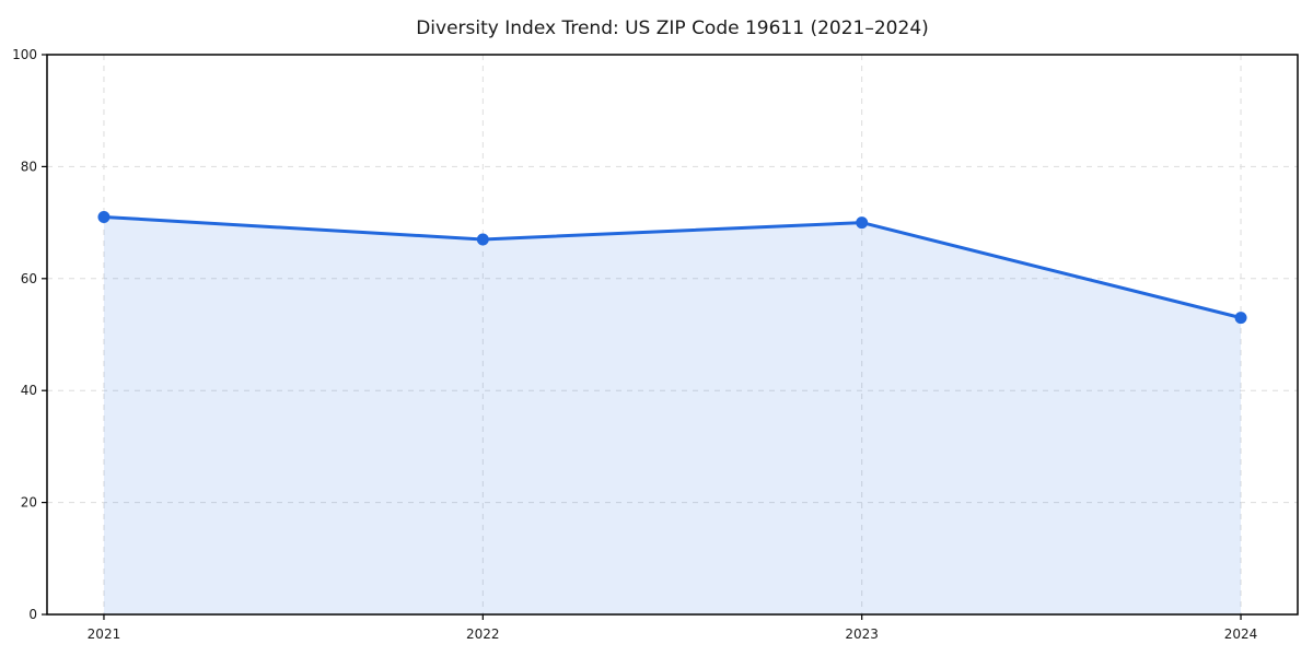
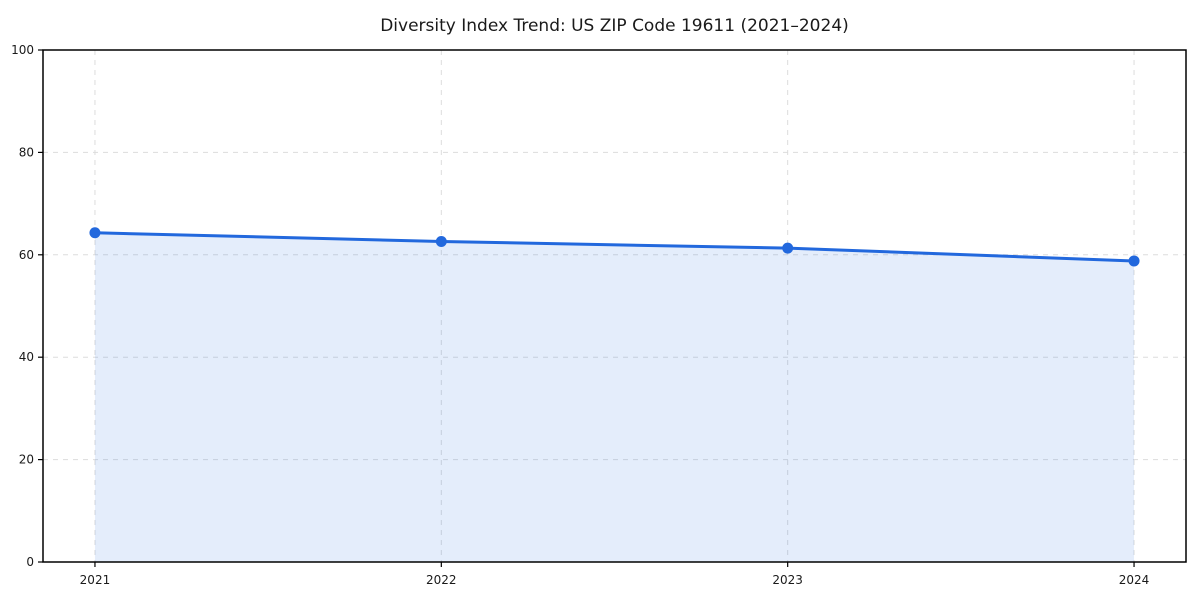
2021: 71 -> 64
2022: 67 -> 63
2023: 70 -> 61
2024: 53 -> 59
